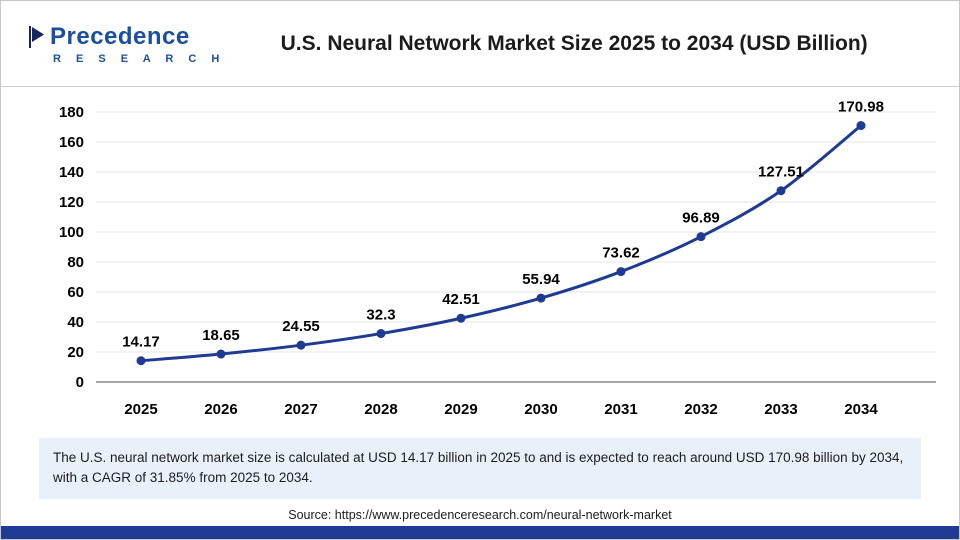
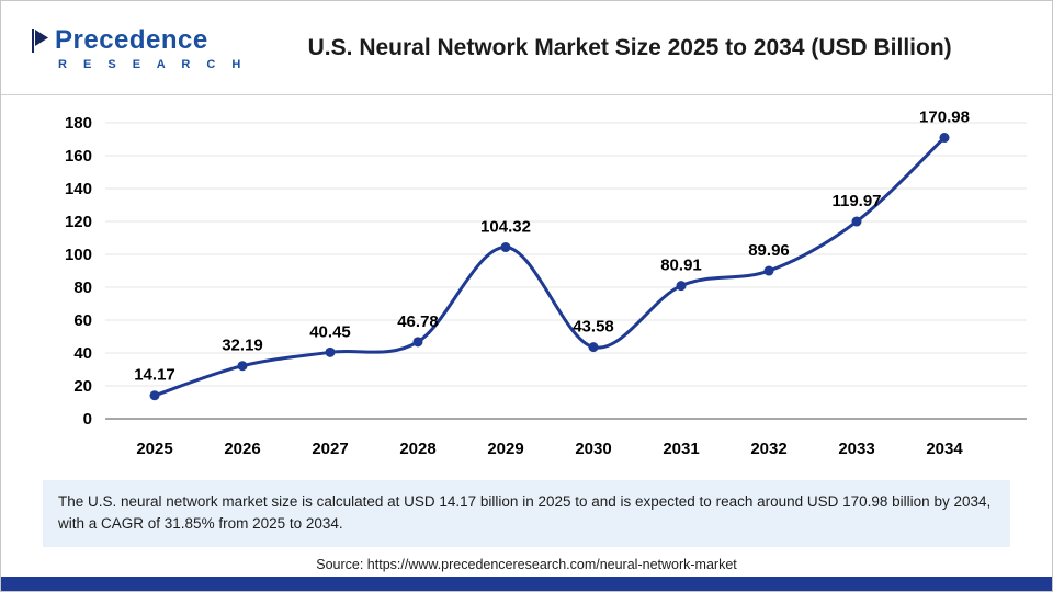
2026: 18.65 -> 32.19
2027: 24.55 -> 40.45
2028: 32.3 -> 46.78
2029: 42.51 -> 104.32
2030: 55.94 -> 43.58
2031: 73.62 -> 80.91
2032: 96.89 -> 89.96
2033: 127.51 -> 119.97
